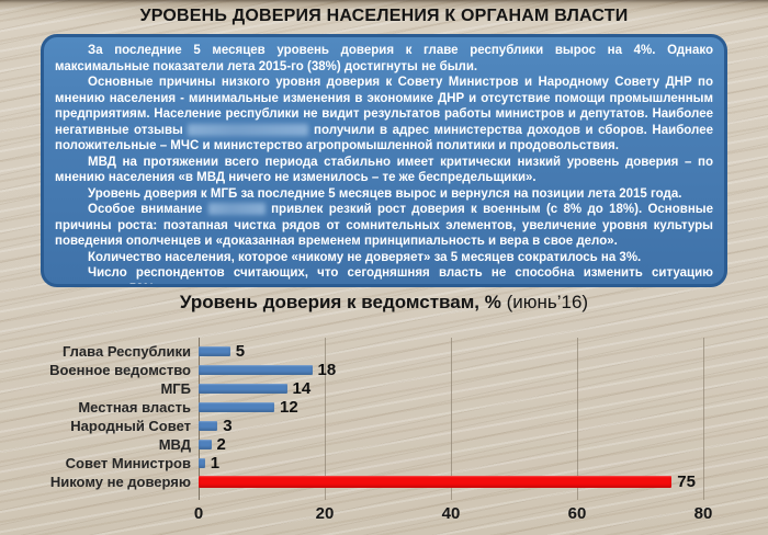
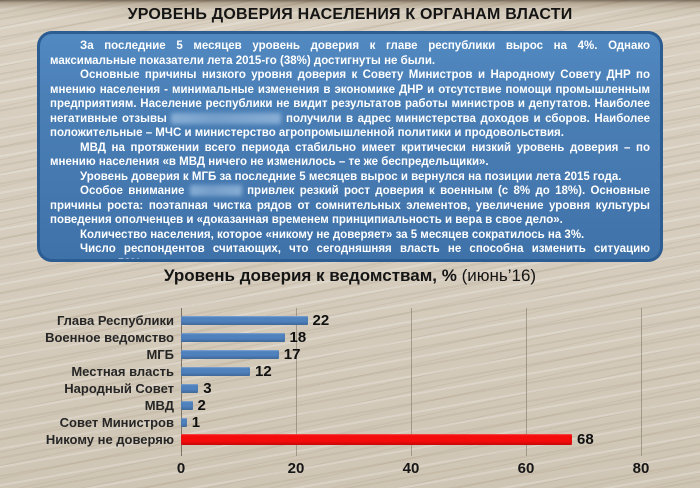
Глава Республики: 5 -> 22
МГБ: 14 -> 17
Никому не доверяю: 75 -> 68
